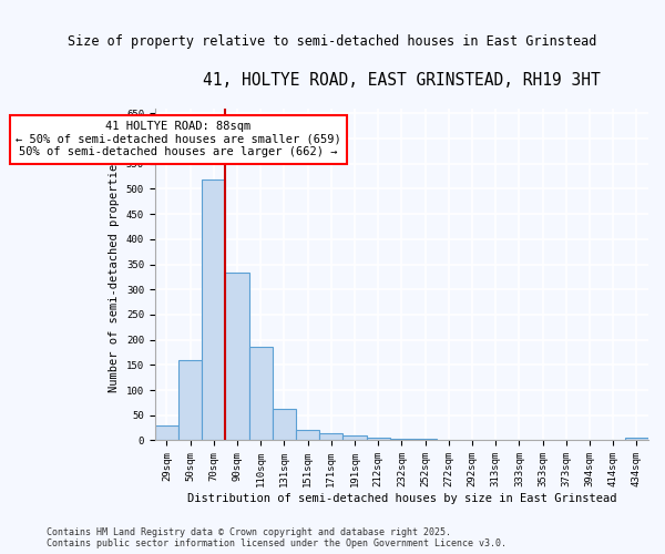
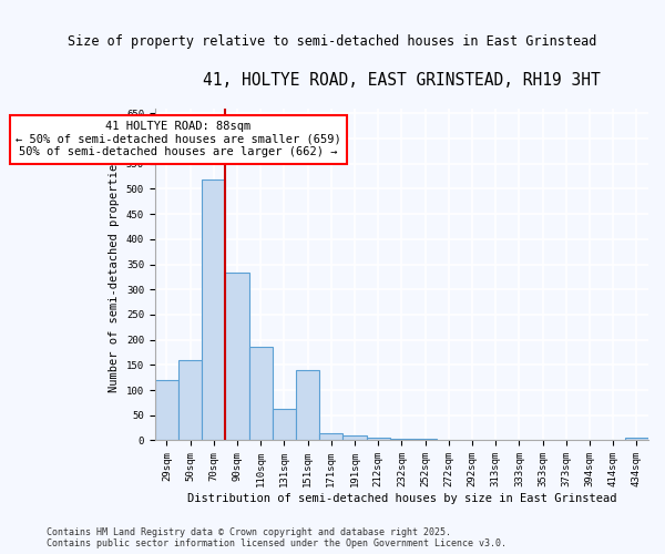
29sqm: 30 -> 120
151sqm: 21 -> 140
